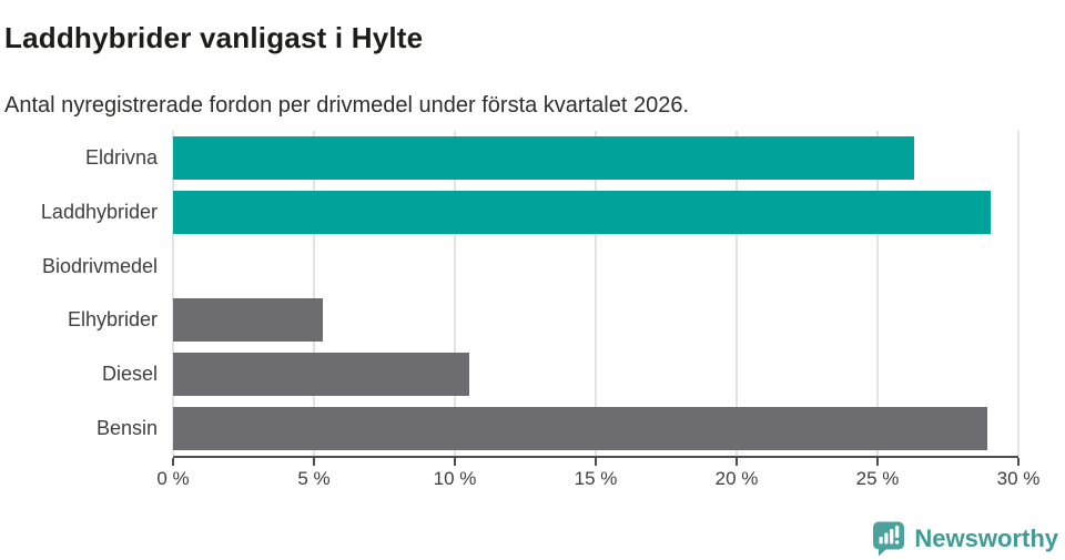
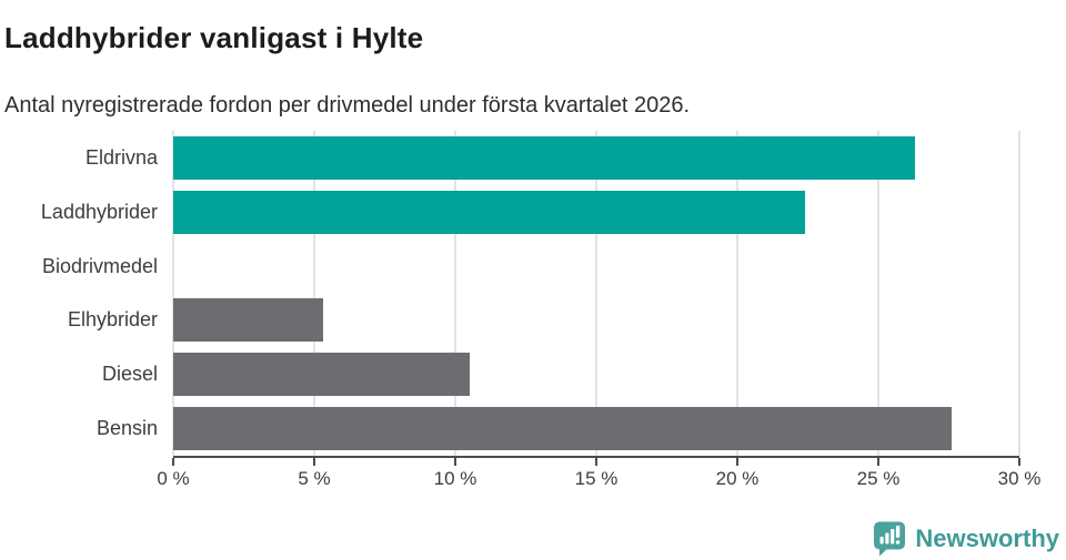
Laddhybrider: 29.0% -> 22.4%
Bensin: 28.9% -> 27.6%
